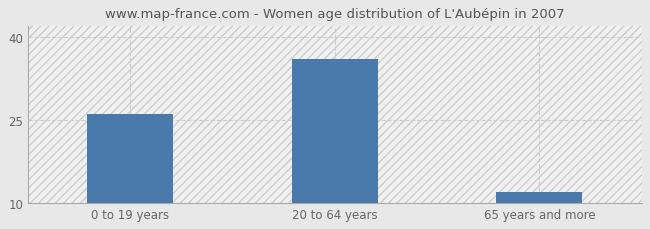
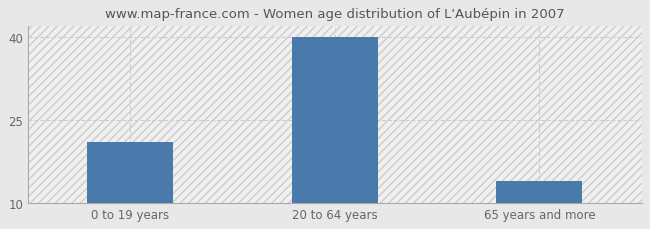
0 to 19 years: 26 -> 21
20 to 64 years: 36 -> 40
65 years and more: 12 -> 14
